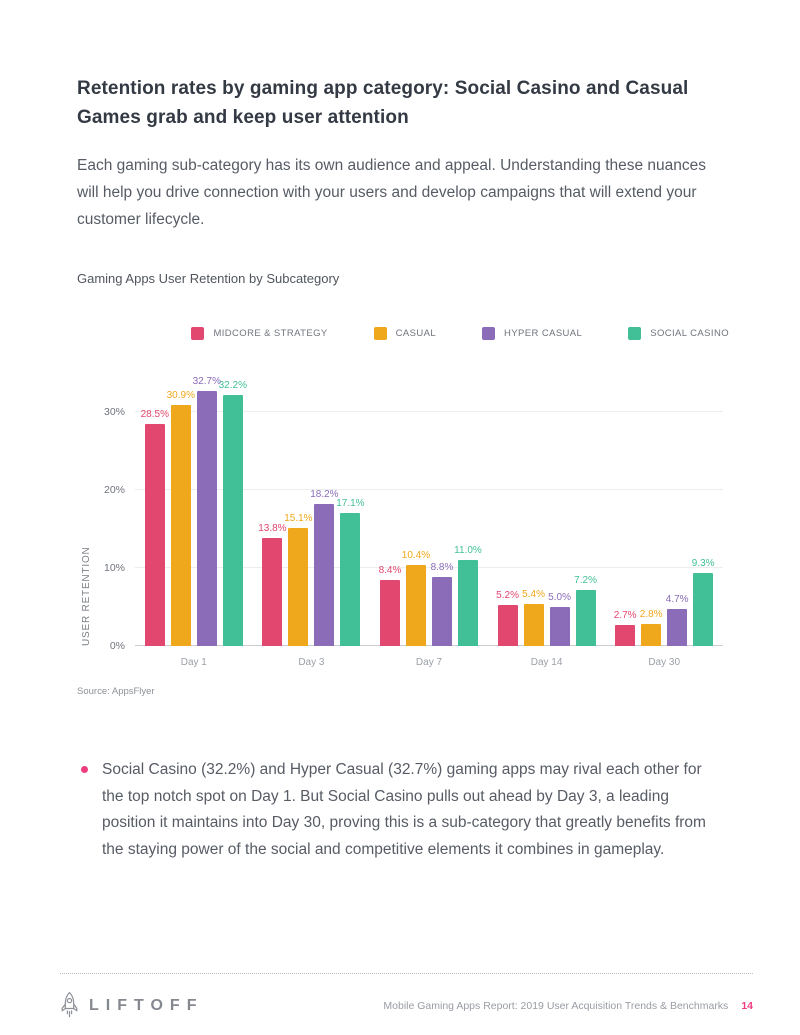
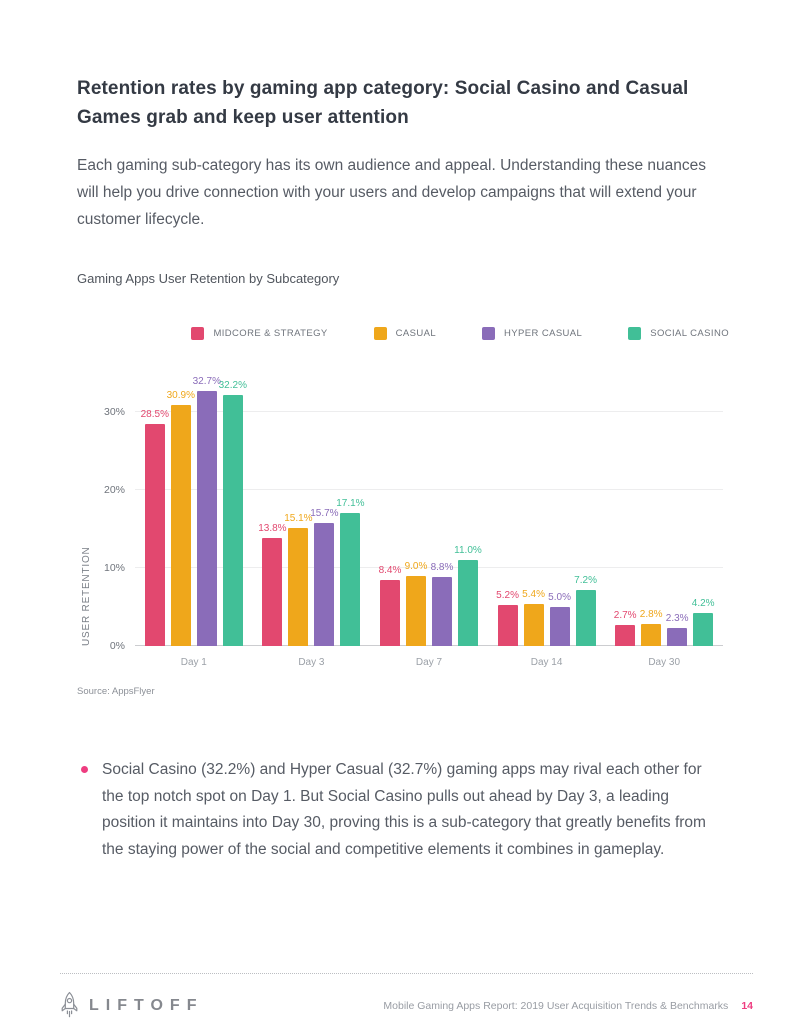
HYPER CASUAL/Day 3: 18.2% -> 15.7%
CASUAL/Day 7: 10.4% -> 9.0%
HYPER CASUAL/Day 30: 4.7% -> 2.3%
SOCIAL CASINO/Day 30: 9.3% -> 4.2%
